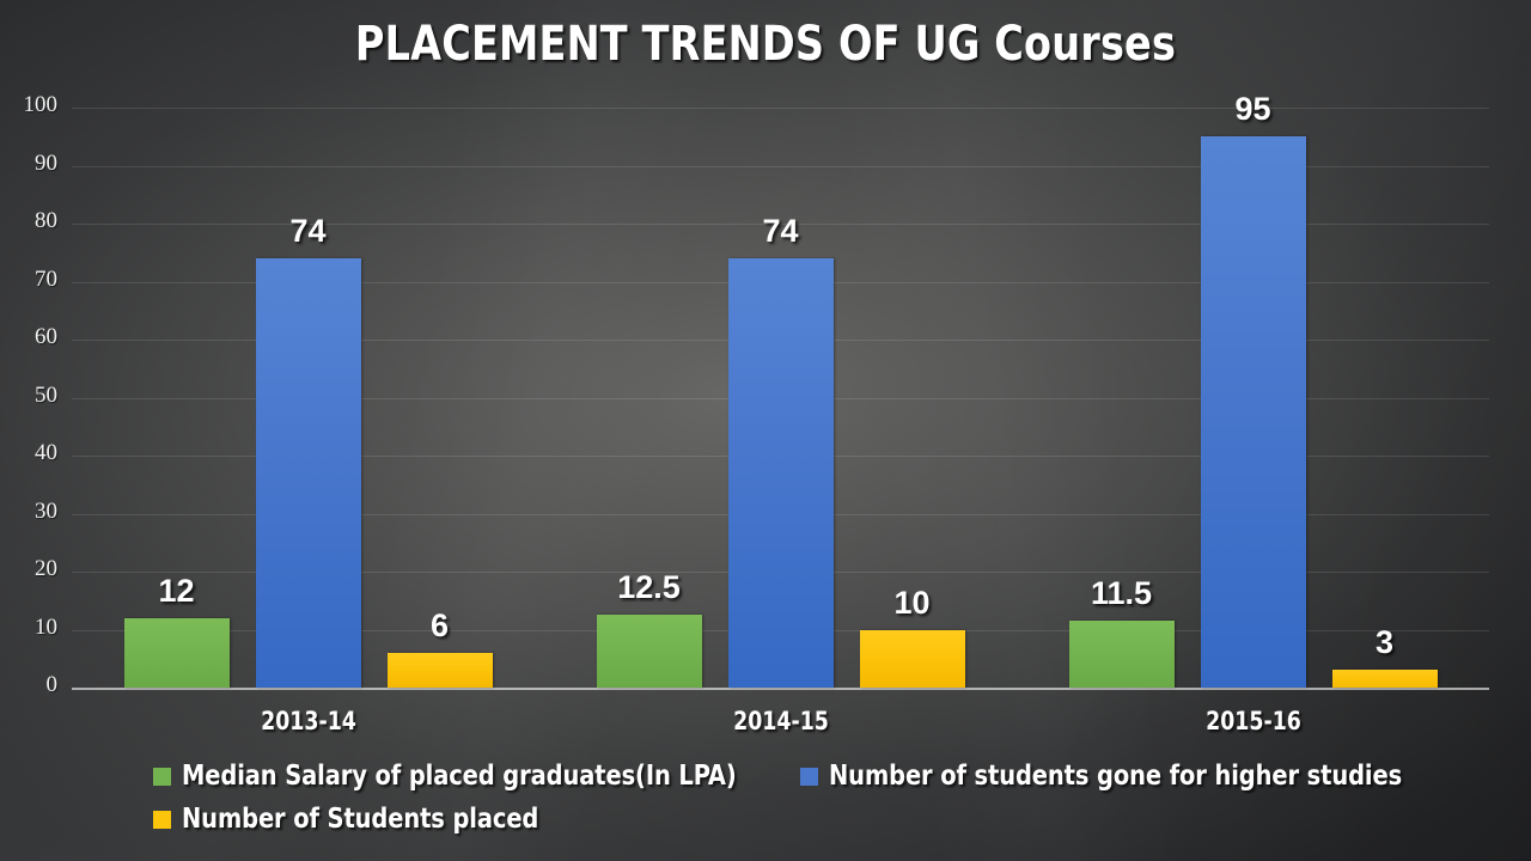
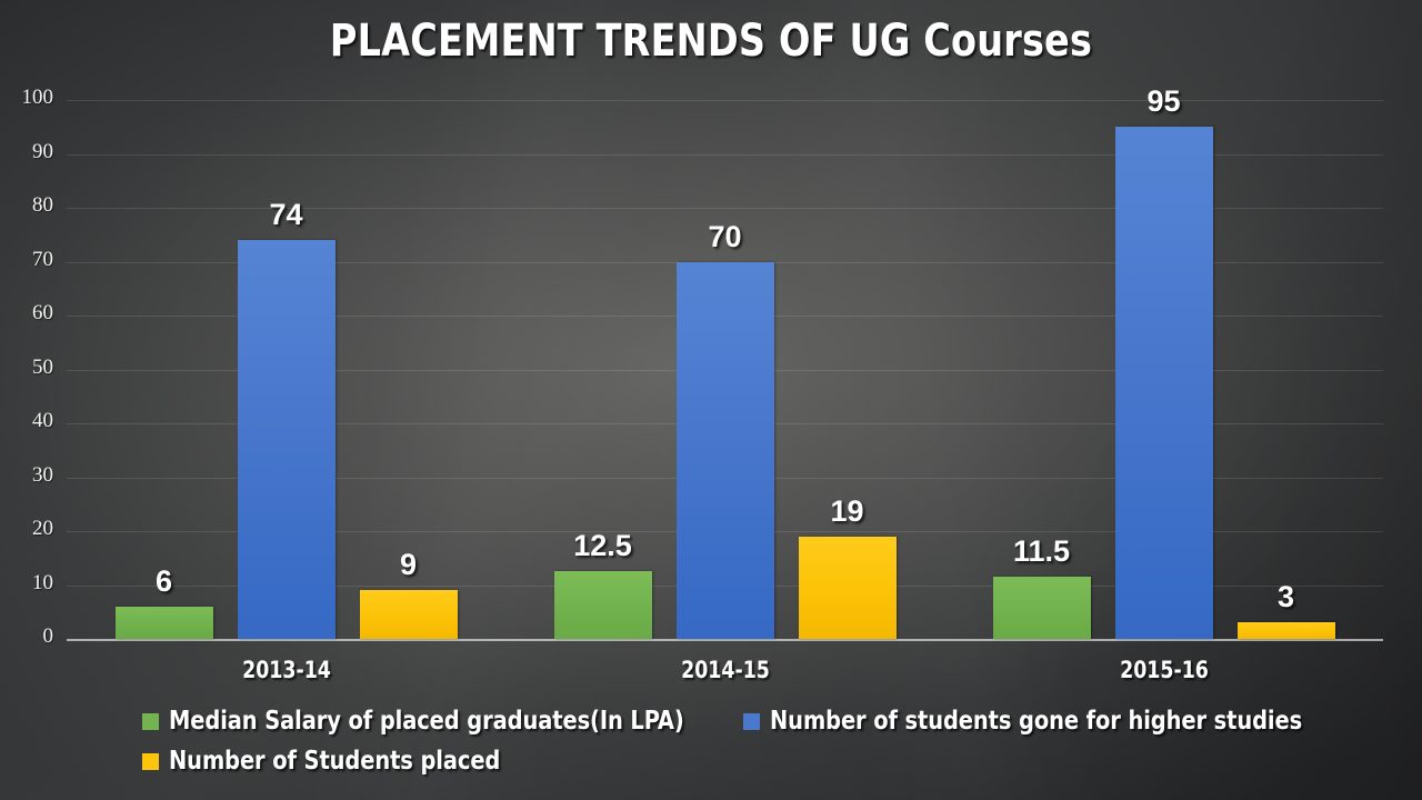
Median Salary of placed graduates(In LPA)/2013-14: 12 -> 6
Number of Students placed/2013-14: 6 -> 9
Number of students gone for higher studies/2014-15: 74 -> 70
Number of Students placed/2014-15: 10 -> 19
